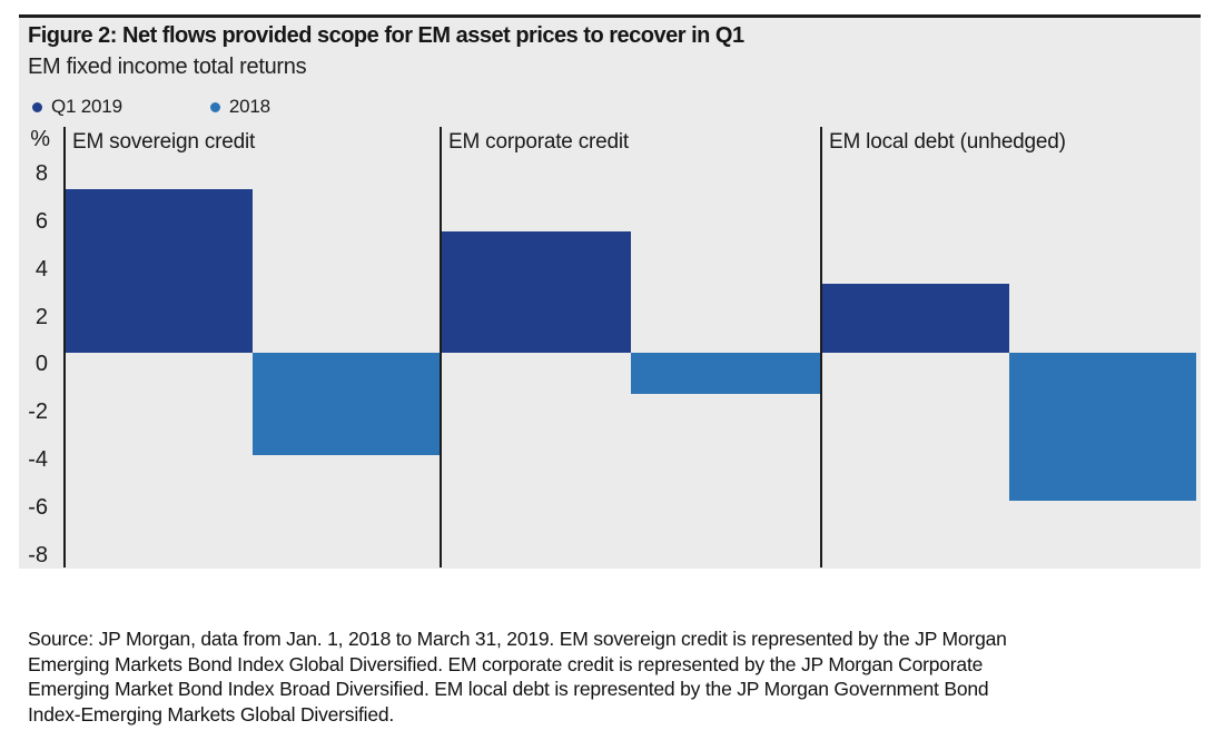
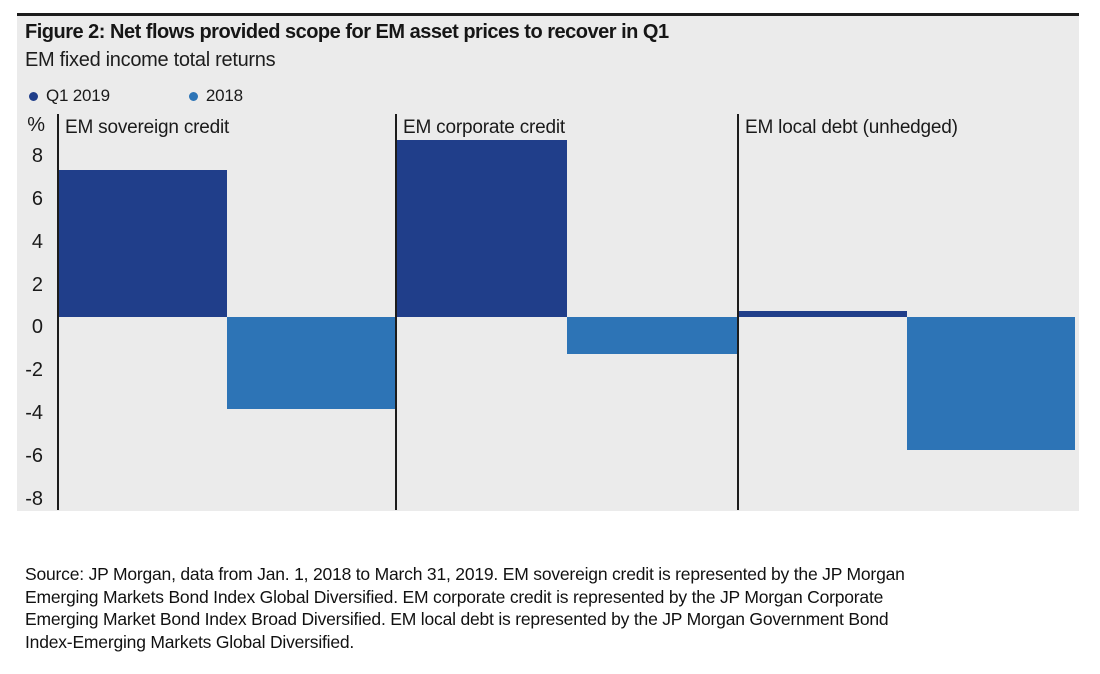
Q1 2019/EM corporate credit: 5.1 -> 8.3
Q1 2019/EM local debt (unhedged): 2.9 -> 0.3
